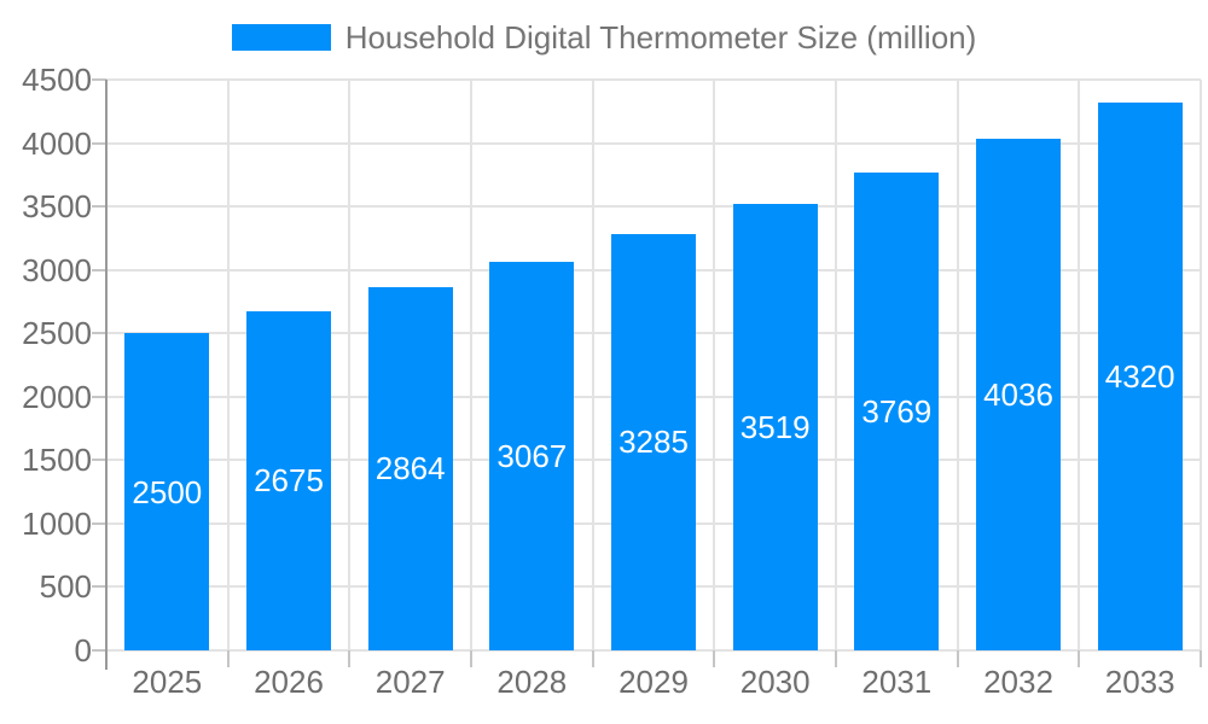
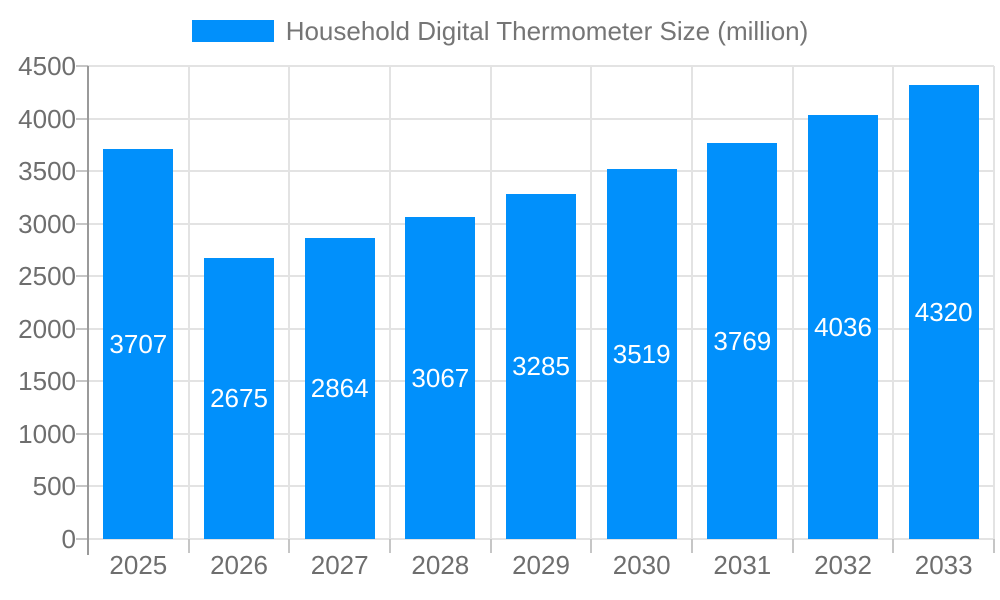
2025: 2500 -> 3707
